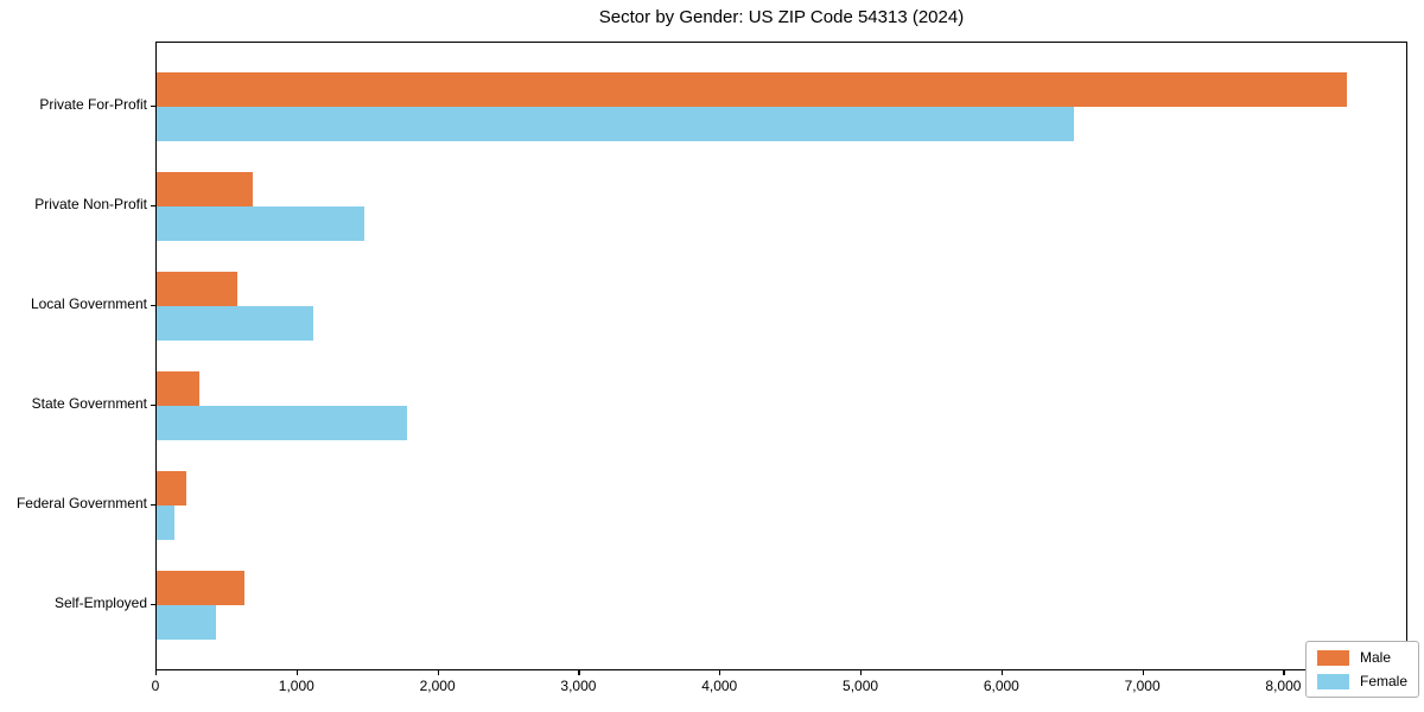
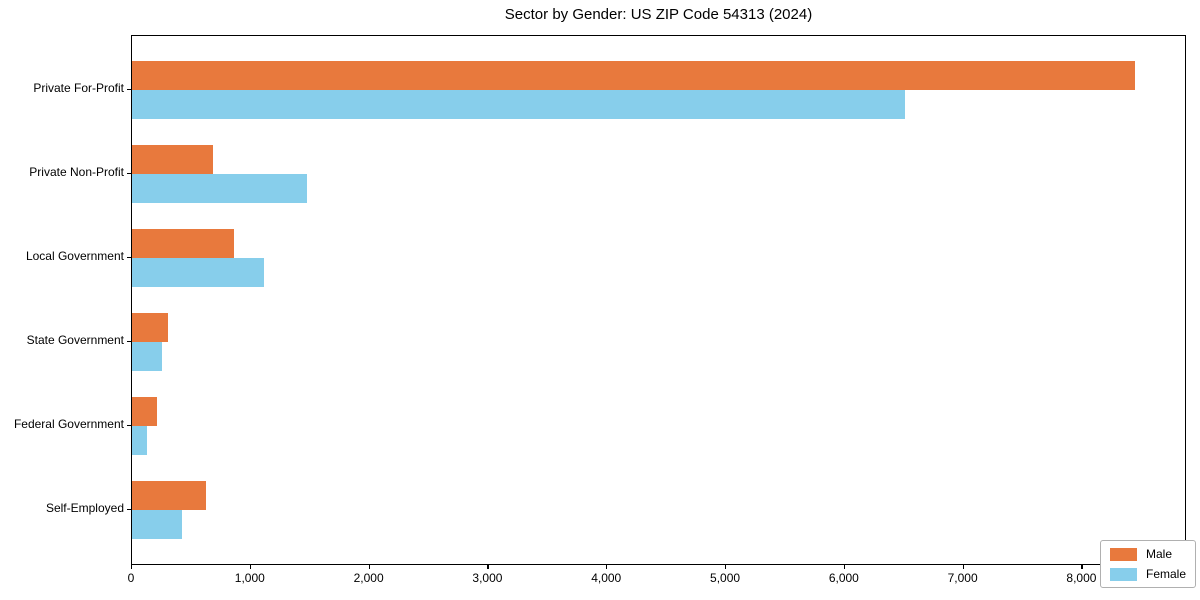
Male/Local Government: 570 -> 860
Female/State Government: 1780 -> 250
